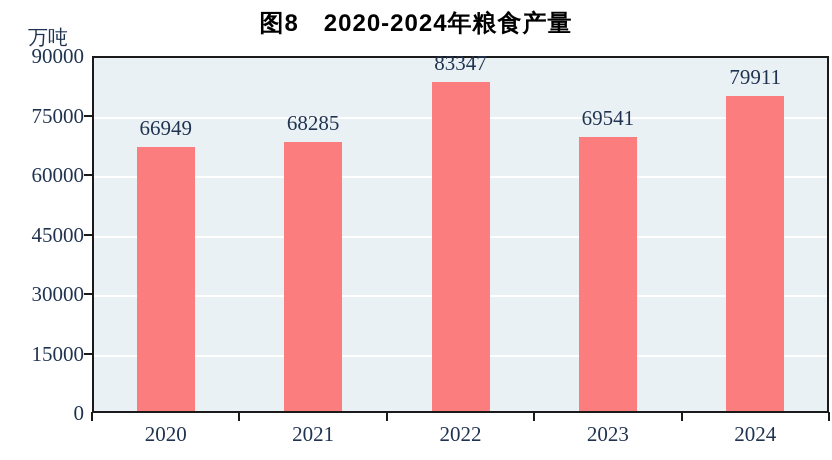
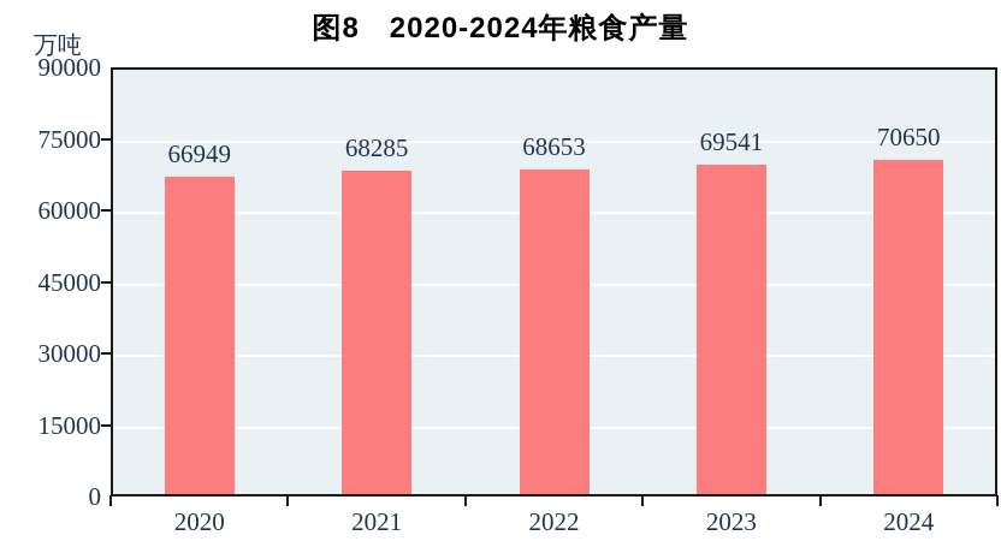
2022: 83347 -> 68653
2024: 79911 -> 70650
